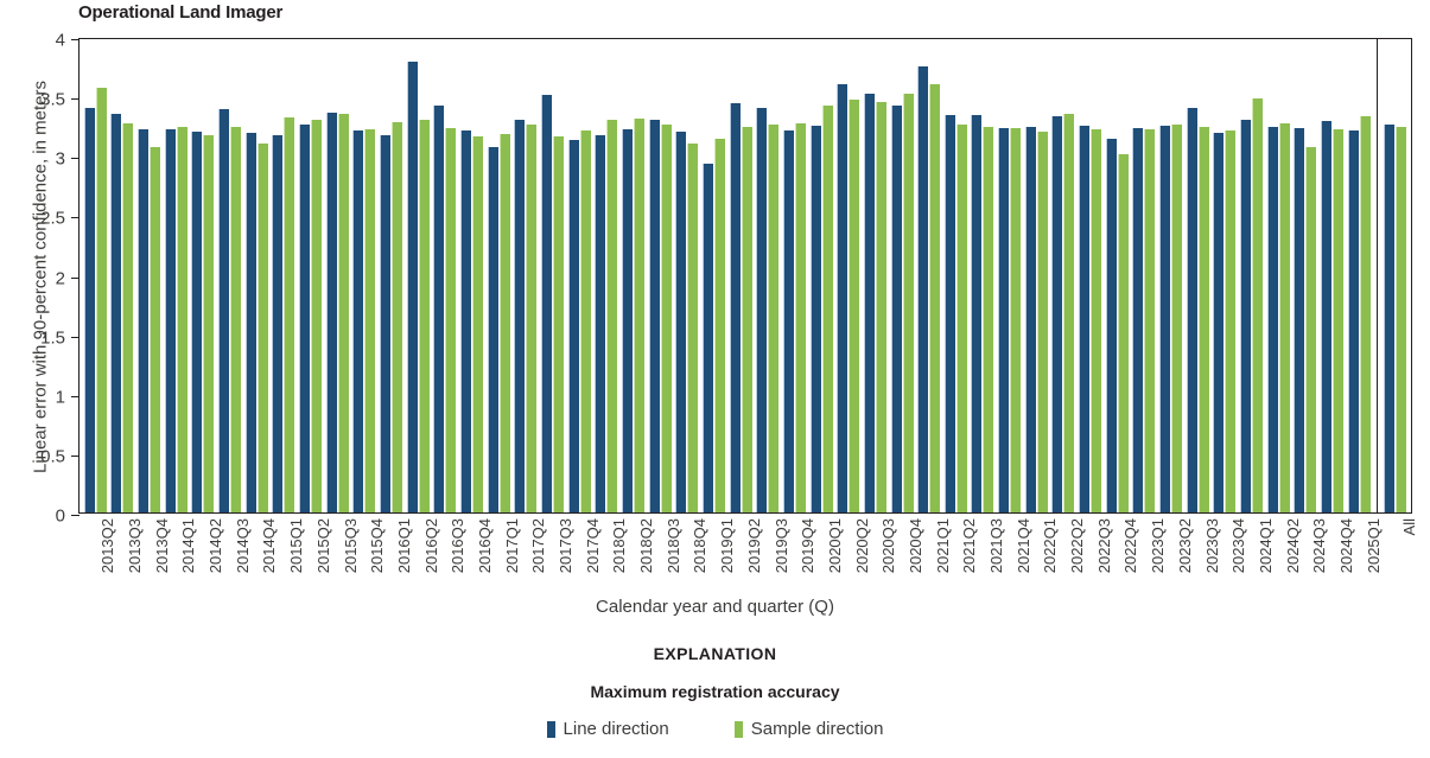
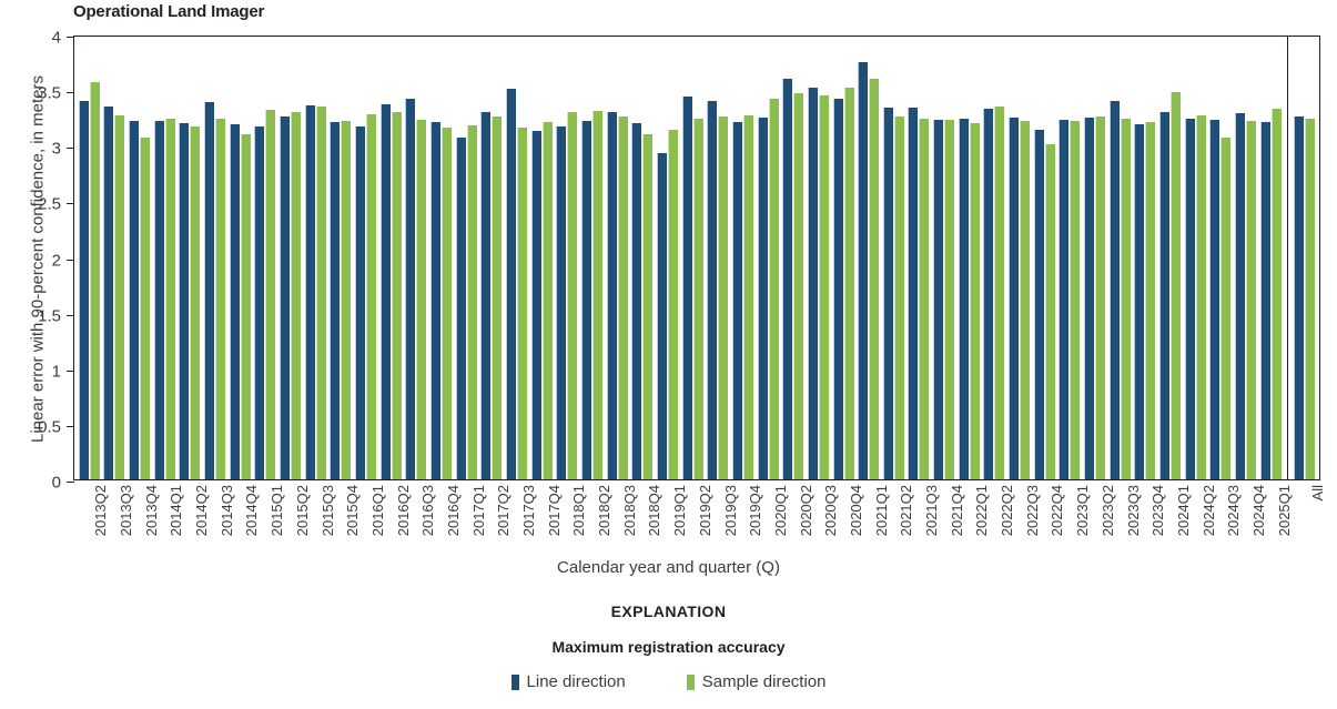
Line direction/2016Q2: 3.79 -> 3.37
